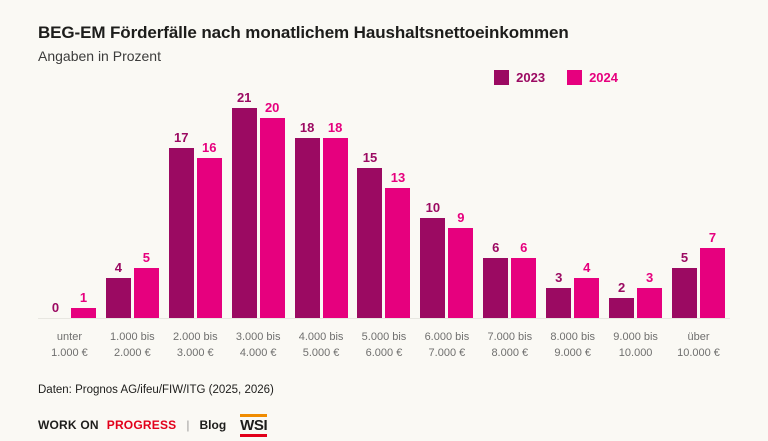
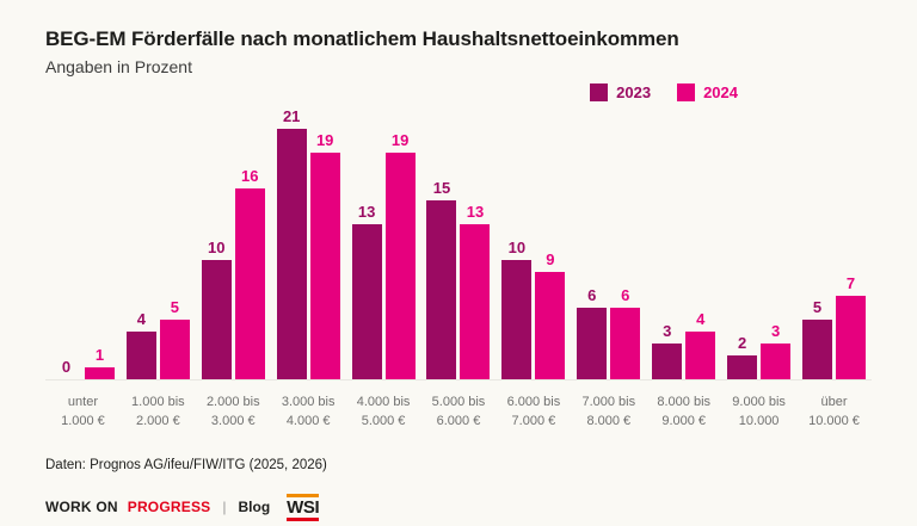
2023/2.000 bis 3.000 €: 17 -> 10
2024/3.000 bis 4.000 €: 20 -> 19
2023/4.000 bis 5.000 €: 18 -> 13
2024/4.000 bis 5.000 €: 18 -> 19
